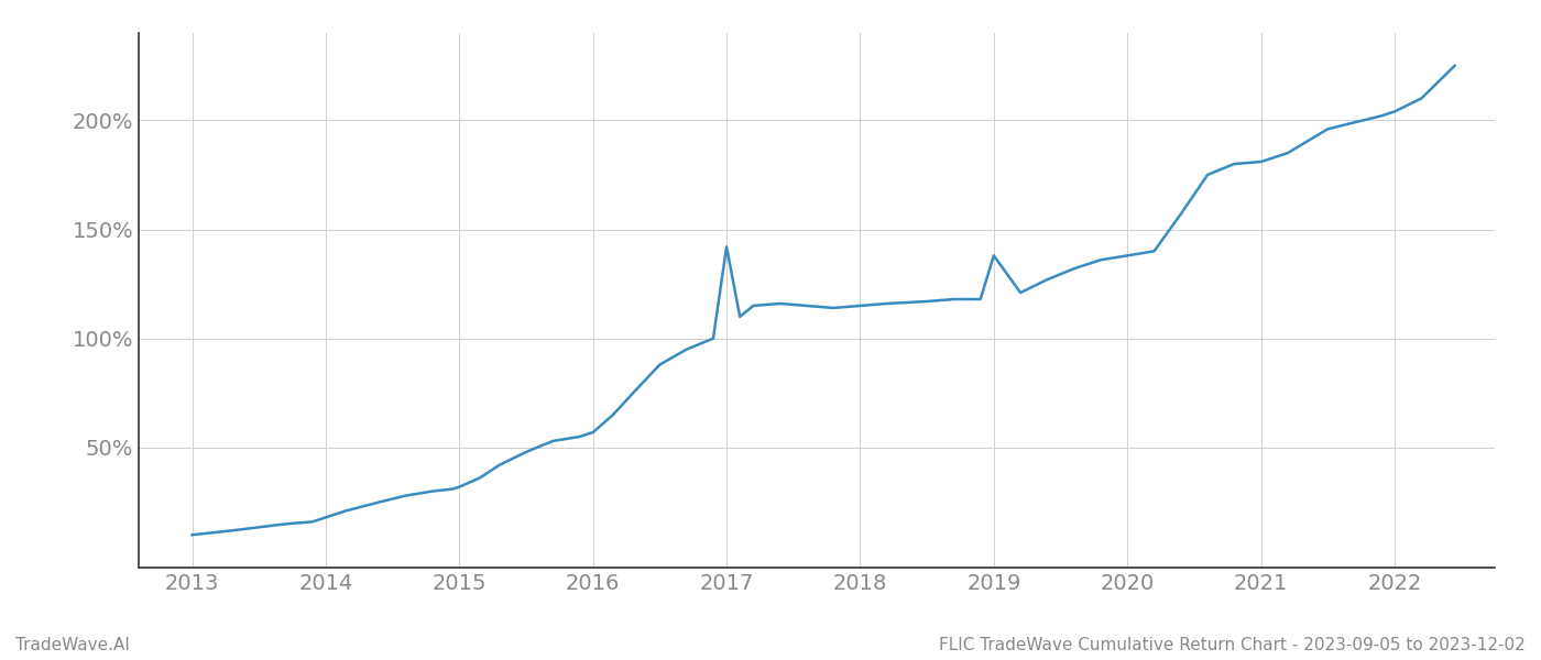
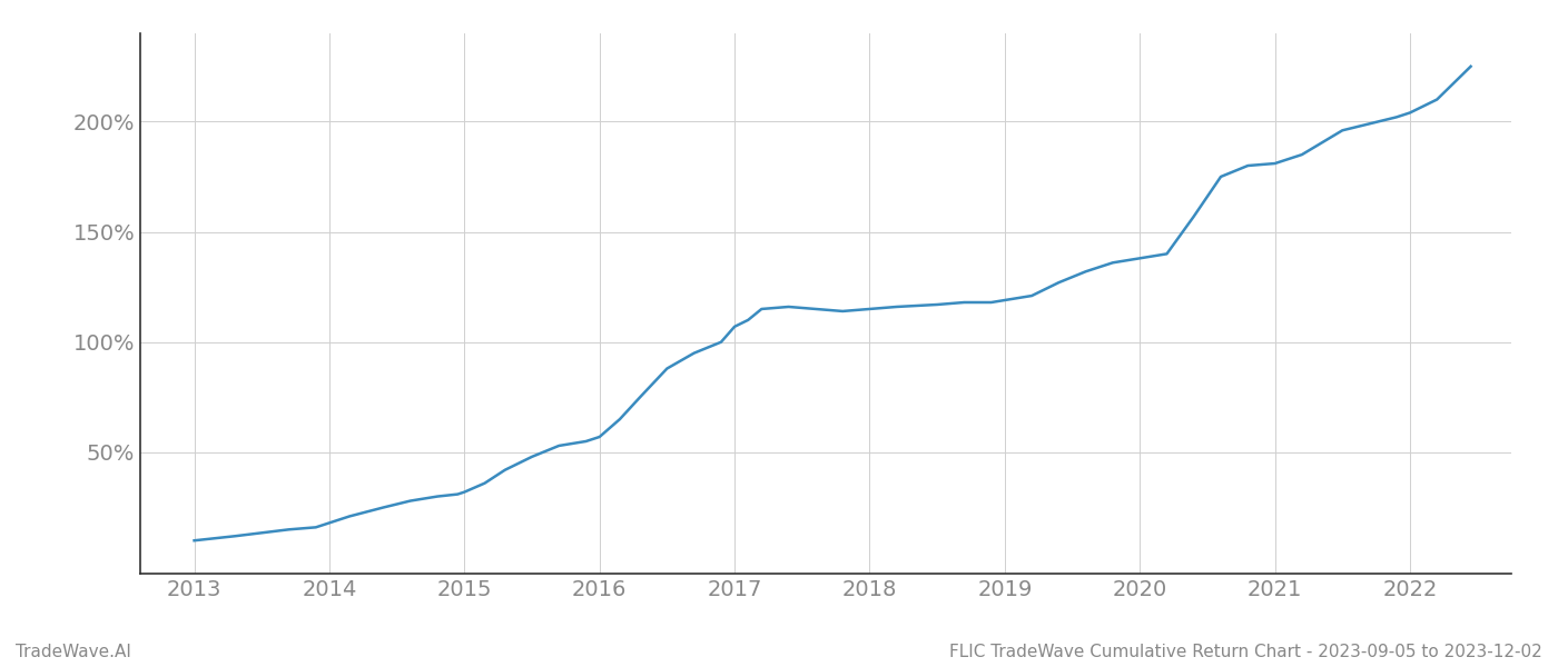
2017: 142% -> 107%
2019: 138% -> 119%
